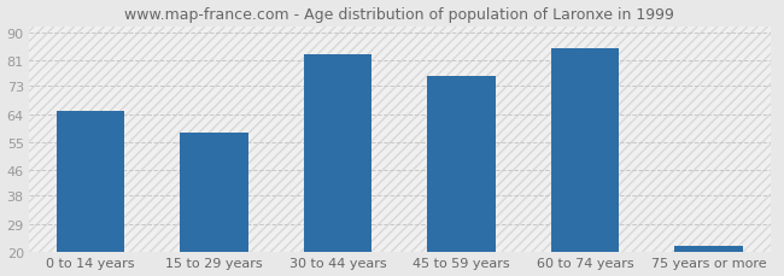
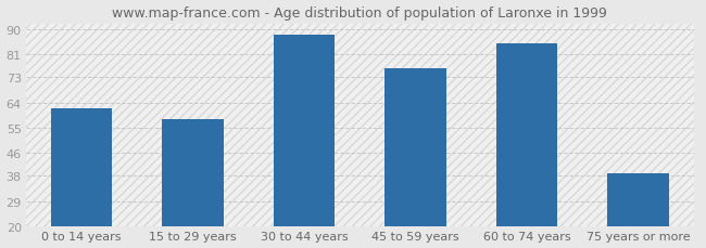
0 to 14 years: 65 -> 62
30 to 44 years: 83 -> 88
75 years or more: 22 -> 39
